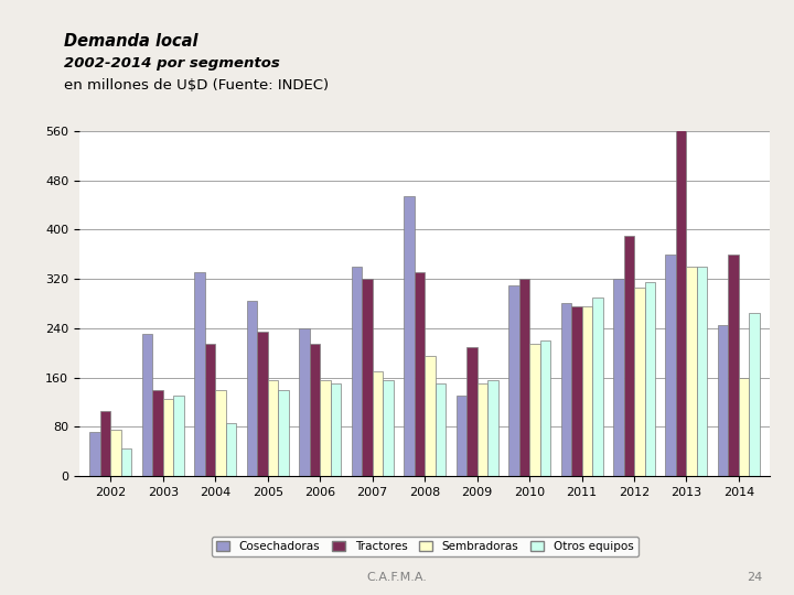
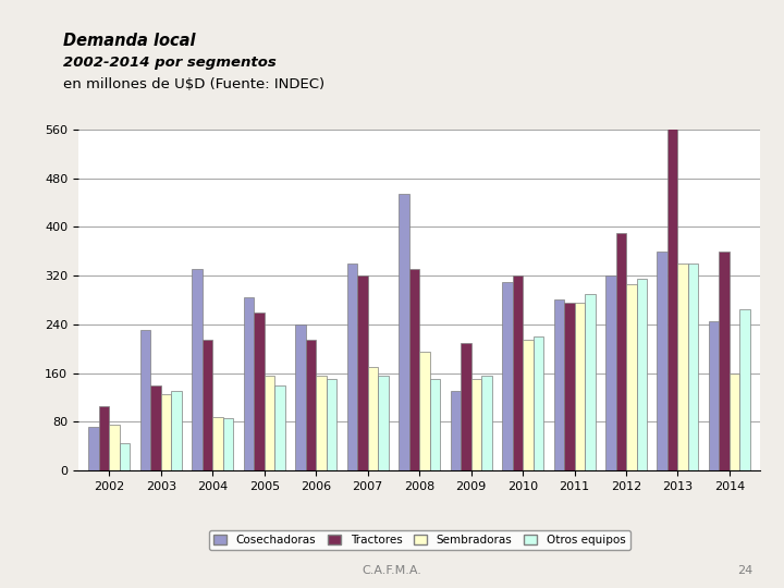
Sembradoras/2004: 140 -> 88
Tractores/2005: 235 -> 260
